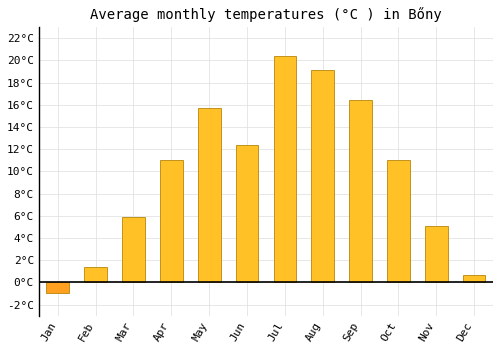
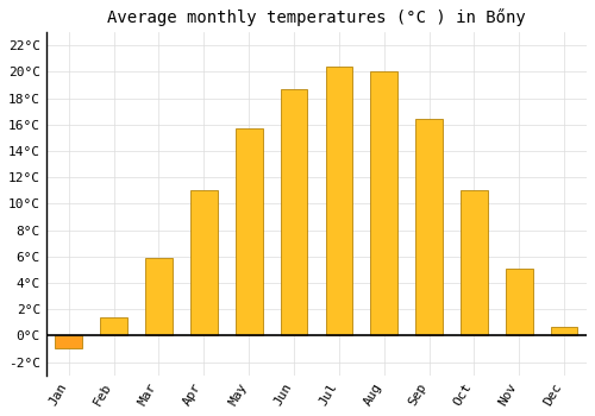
Jun: 12.4°C -> 18.7°C
Aug: 19.1°C -> 20.0°C
